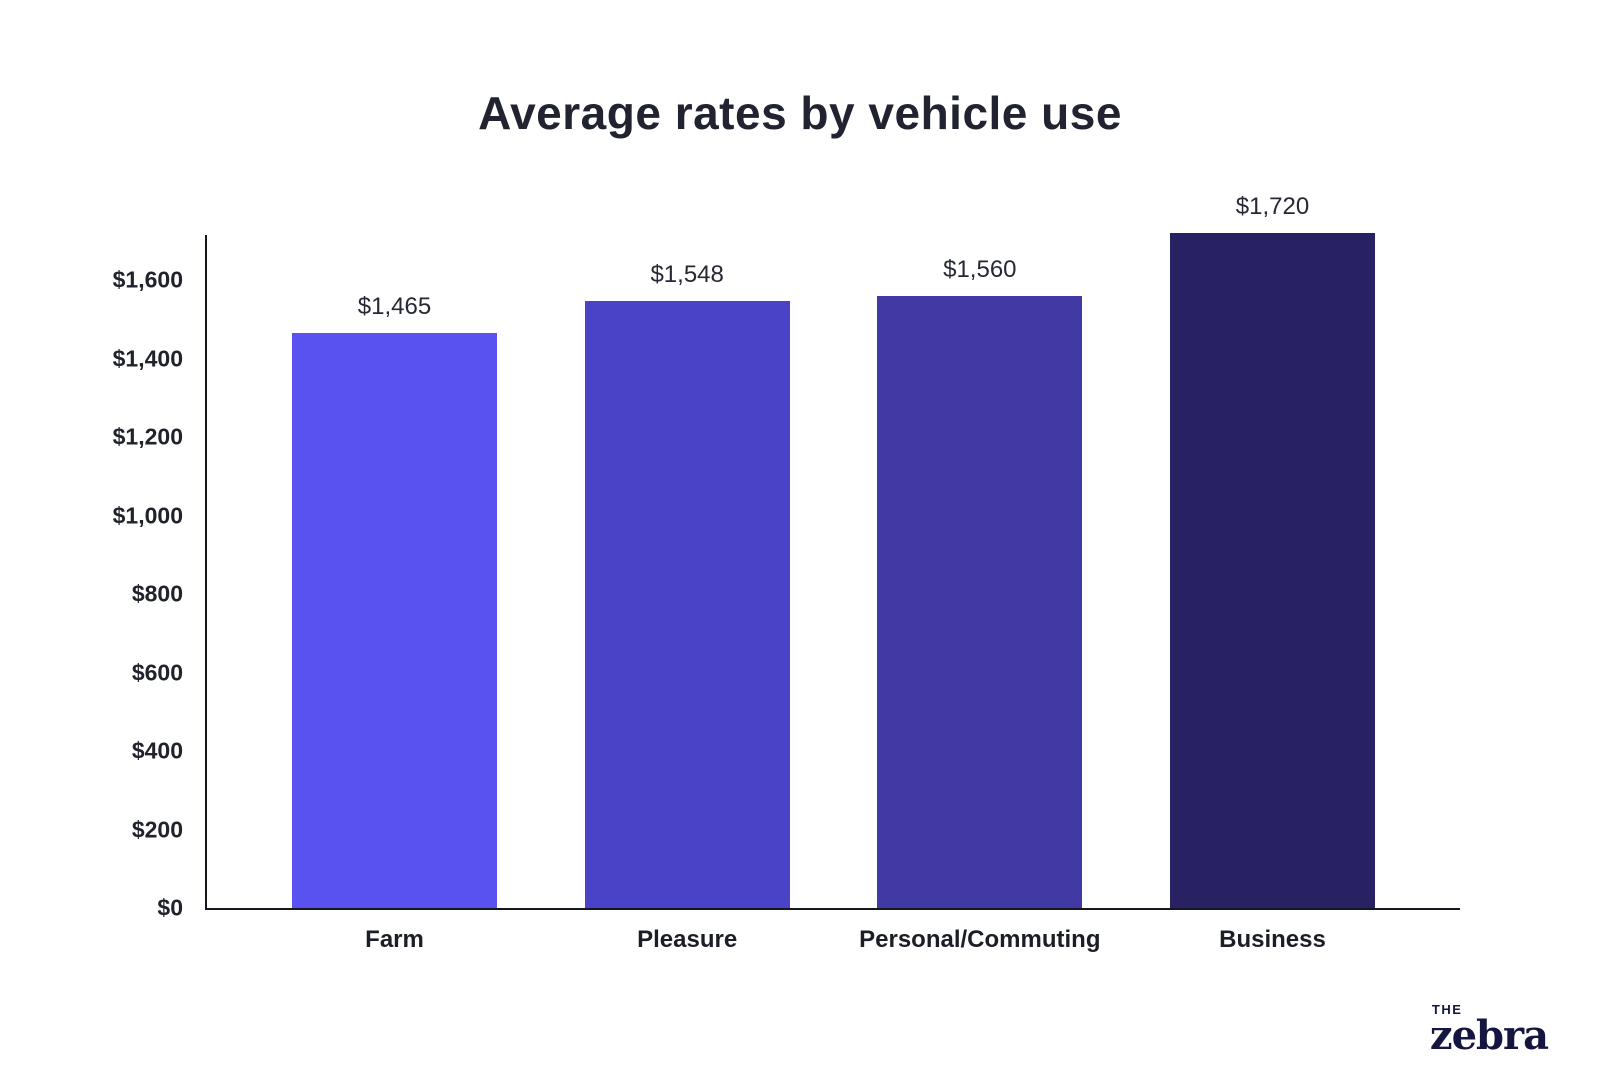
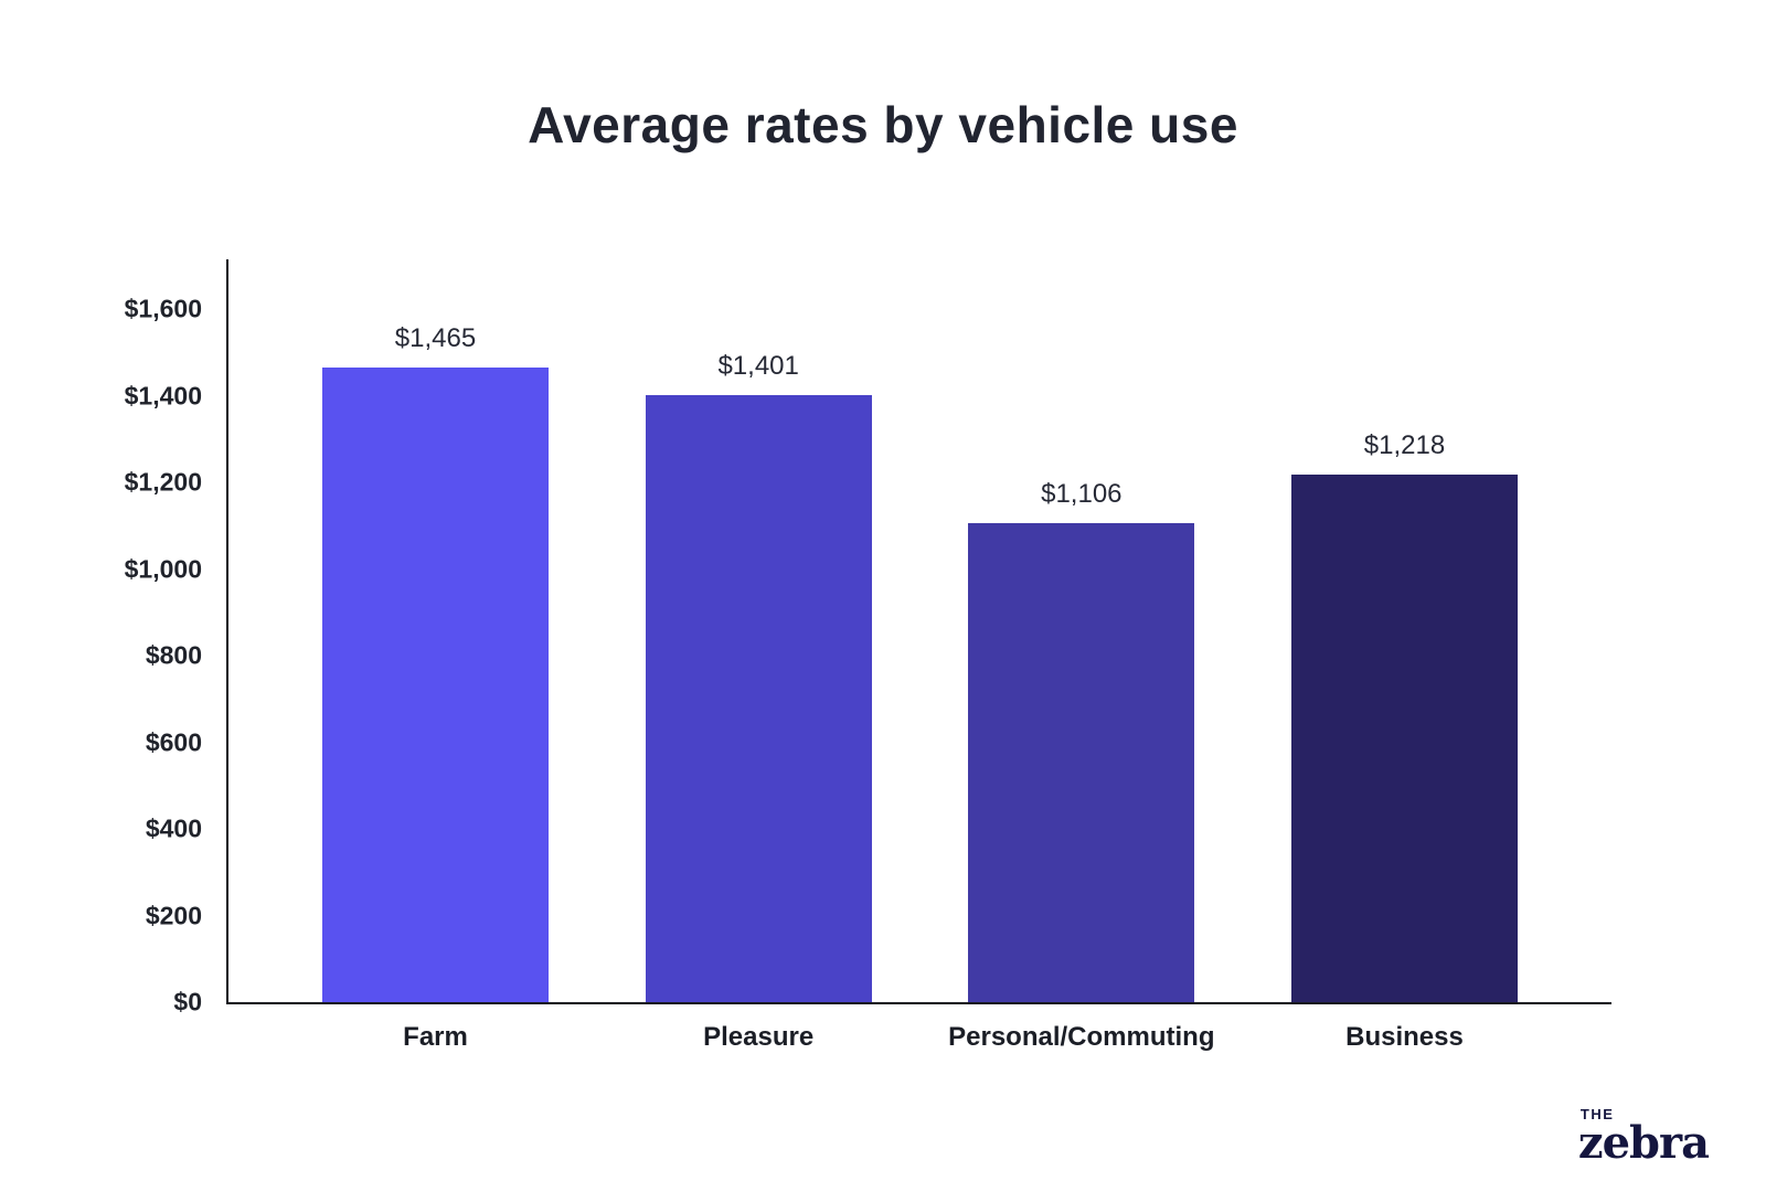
Pleasure: $1,548 -> $1,401
Personal/Commuting: $1,560 -> $1,106
Business: $1,720 -> $1,218
